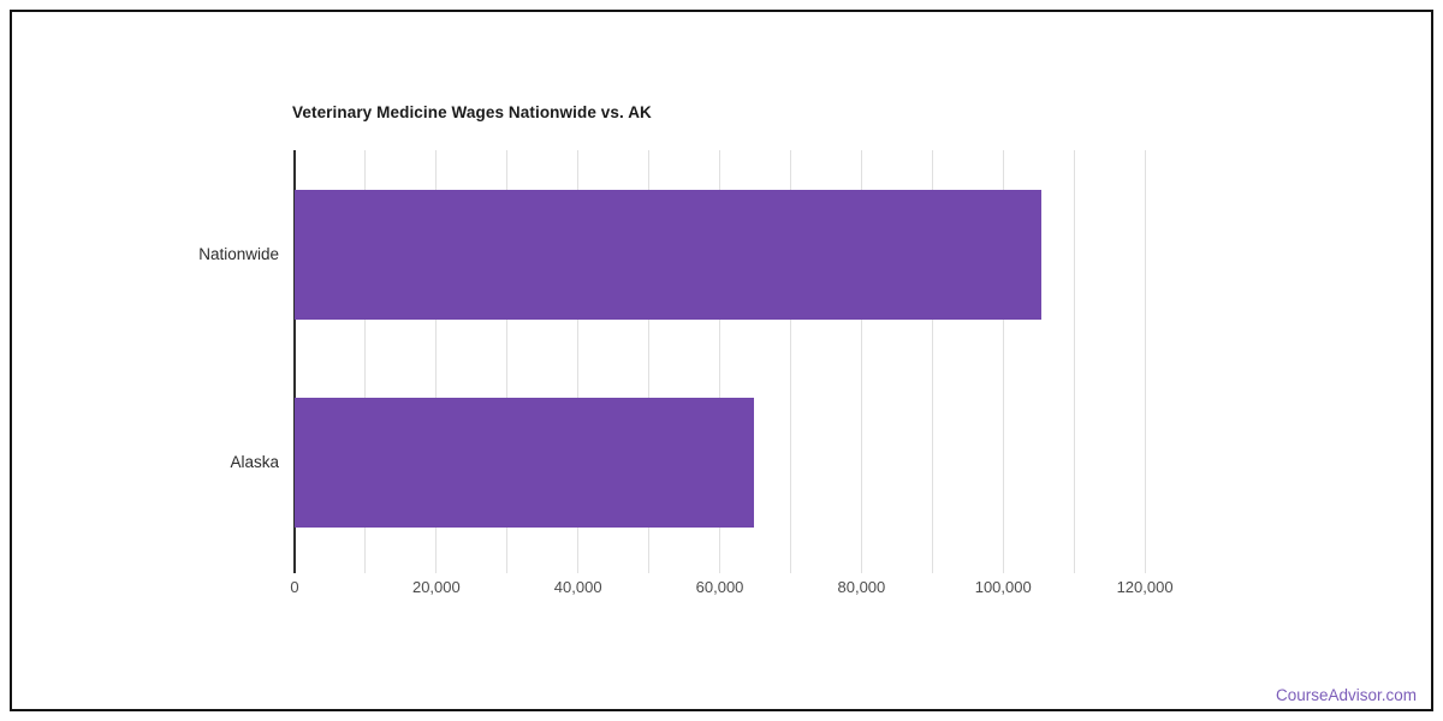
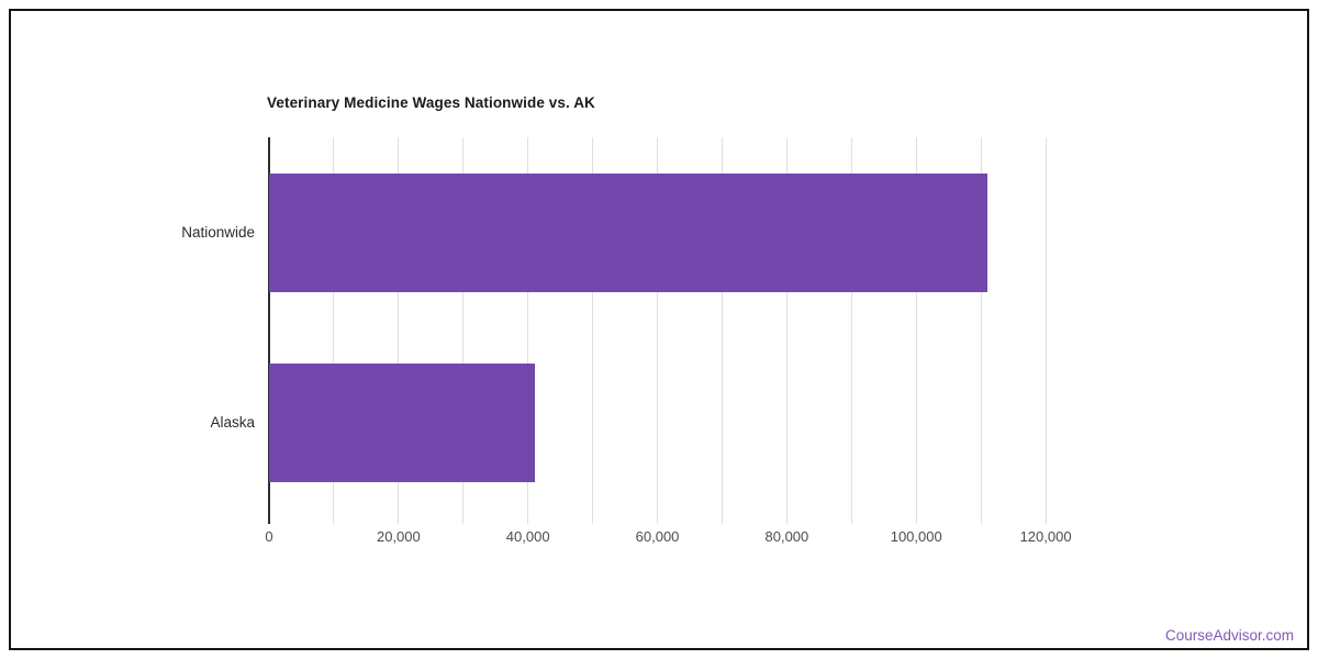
Nationwide: 105000 -> 111000
Alaska: 65000 -> 41000
